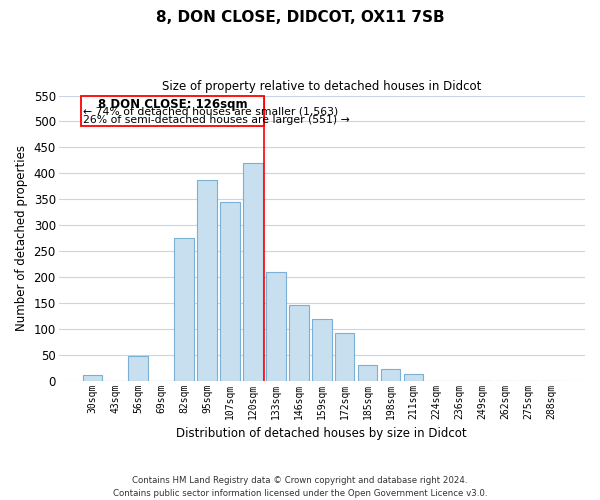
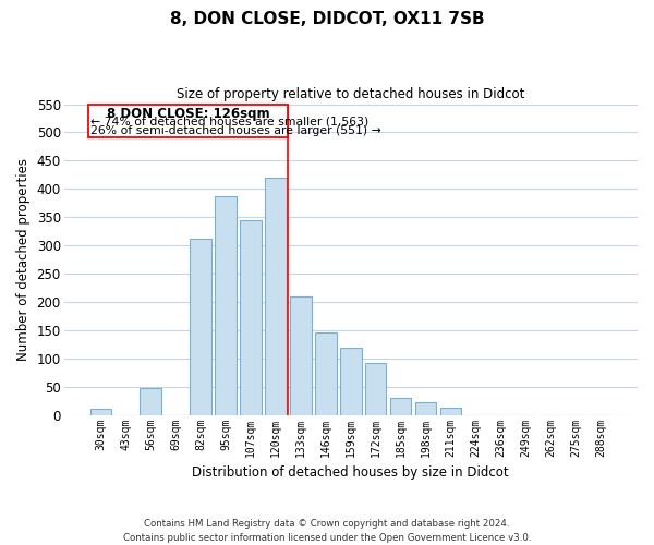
82sqm: 275 -> 312
